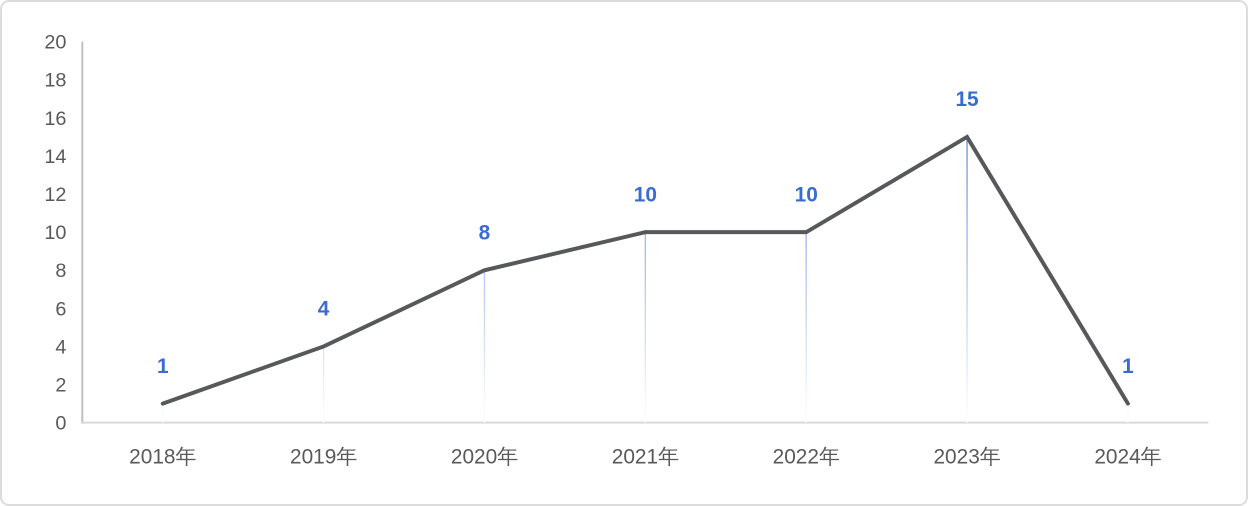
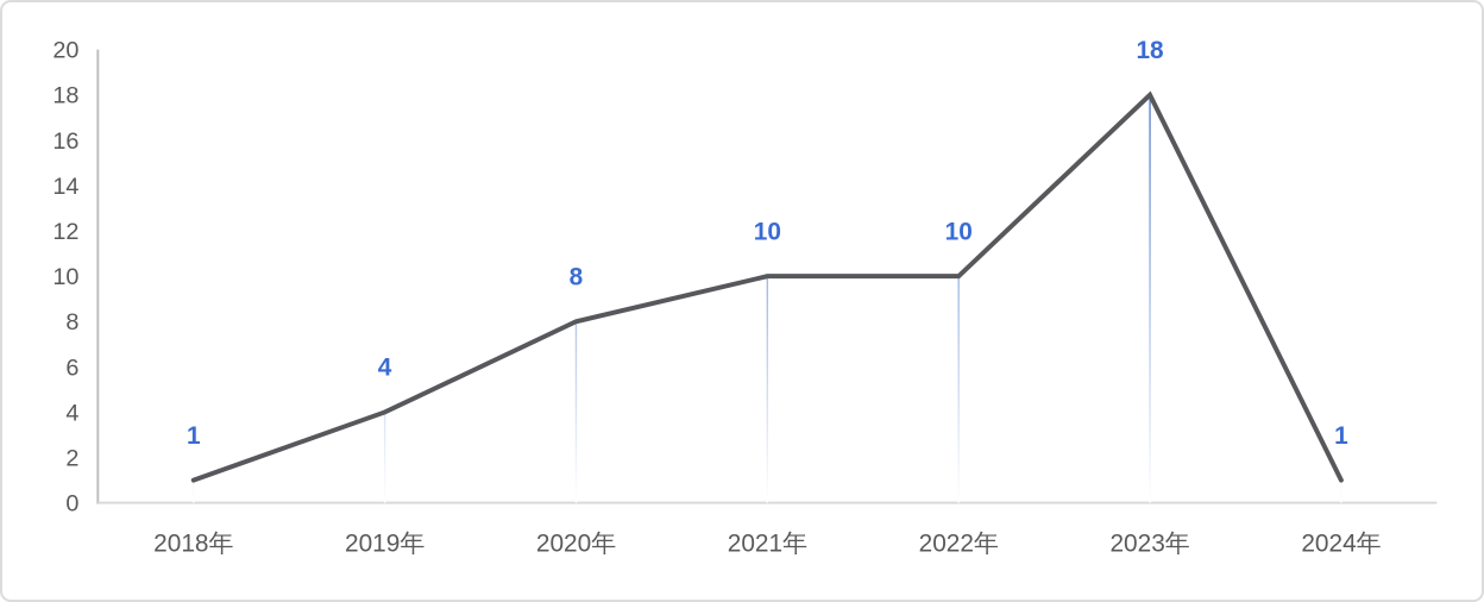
2023年: 15 -> 18
